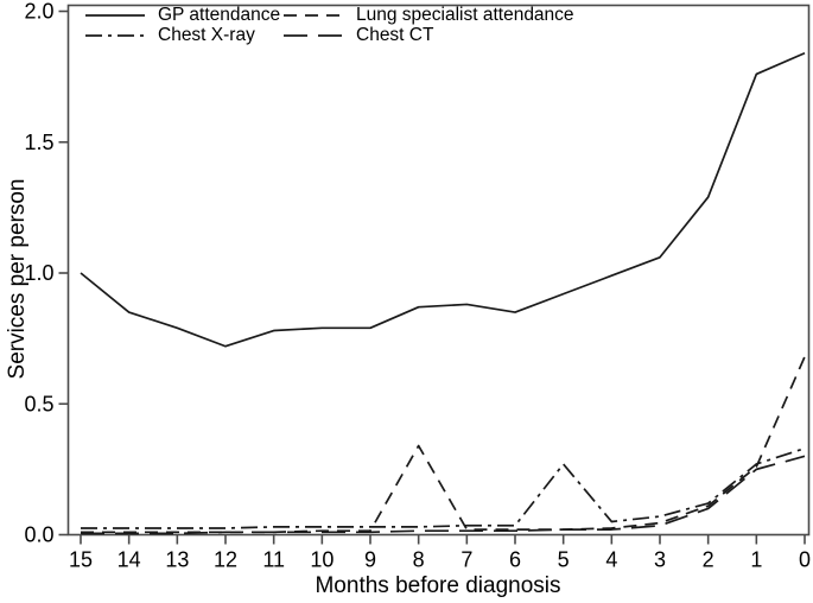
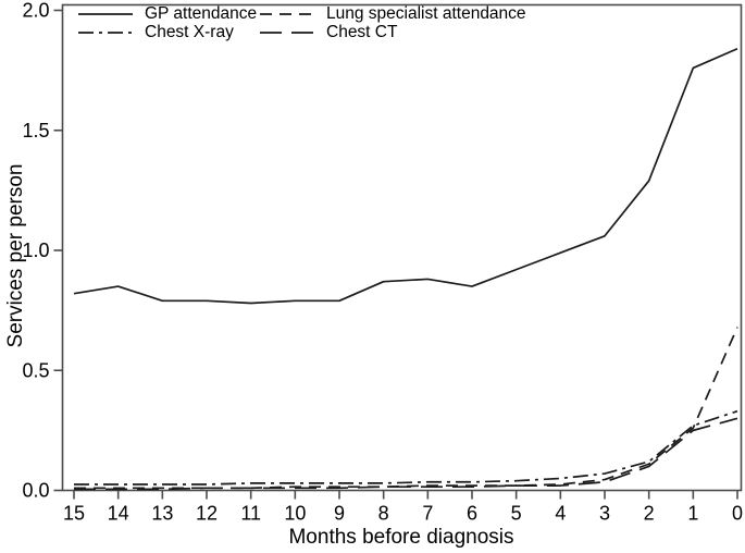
GP attendance/15: 1.00 -> 0.82
GP attendance/12: 0.72 -> 0.79
Lung specialist attendance/8: 0.34 -> 0.01
Chest X-ray/5: 0.27 -> 0.04
